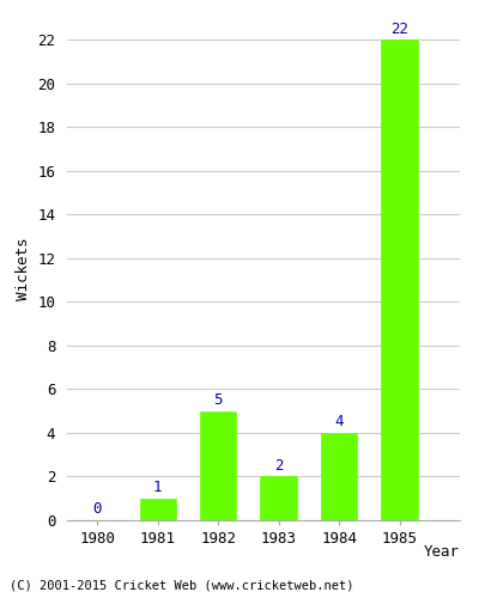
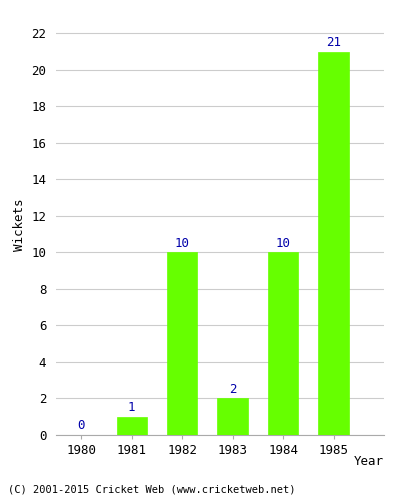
1982: 5 -> 10
1984: 4 -> 10
1985: 22 -> 21
